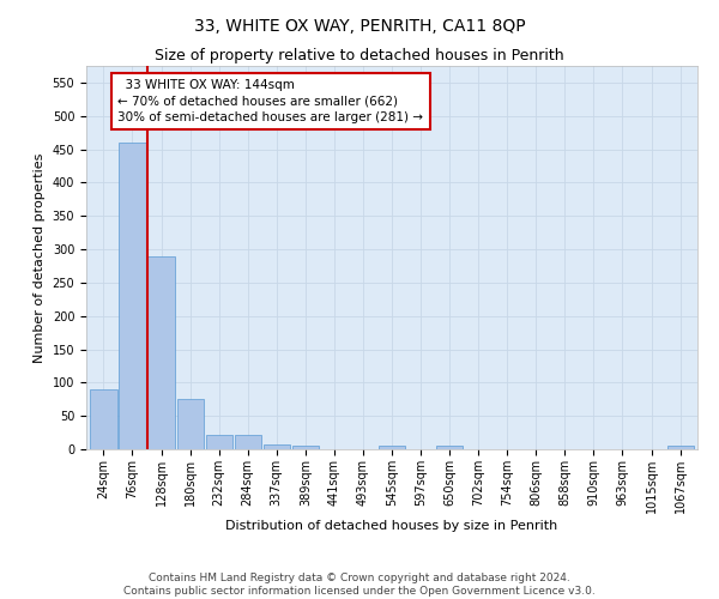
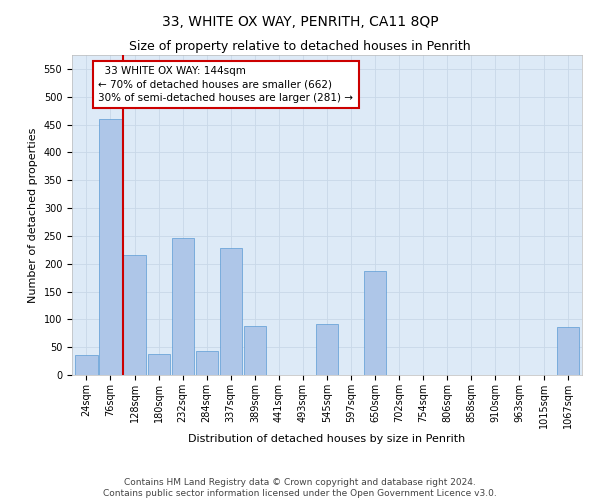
24sqm: 90 -> 36
128sqm: 290 -> 216
180sqm: 75 -> 38
232sqm: 22 -> 246
284sqm: 22 -> 44
337sqm: 8 -> 228
389sqm: 5 -> 88
545sqm: 5 -> 92
650sqm: 5 -> 186
1067sqm: 5 -> 86
